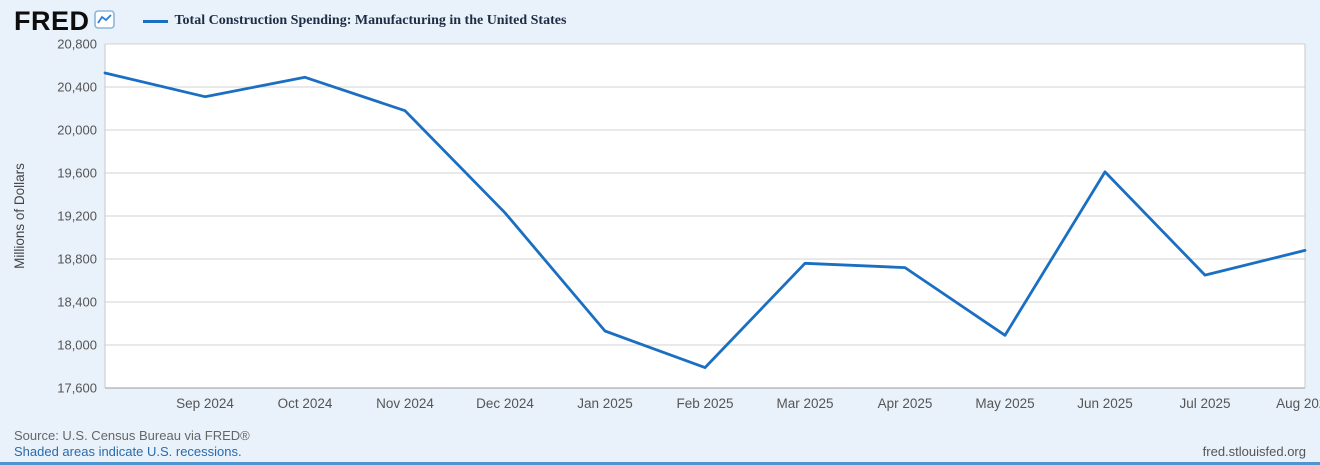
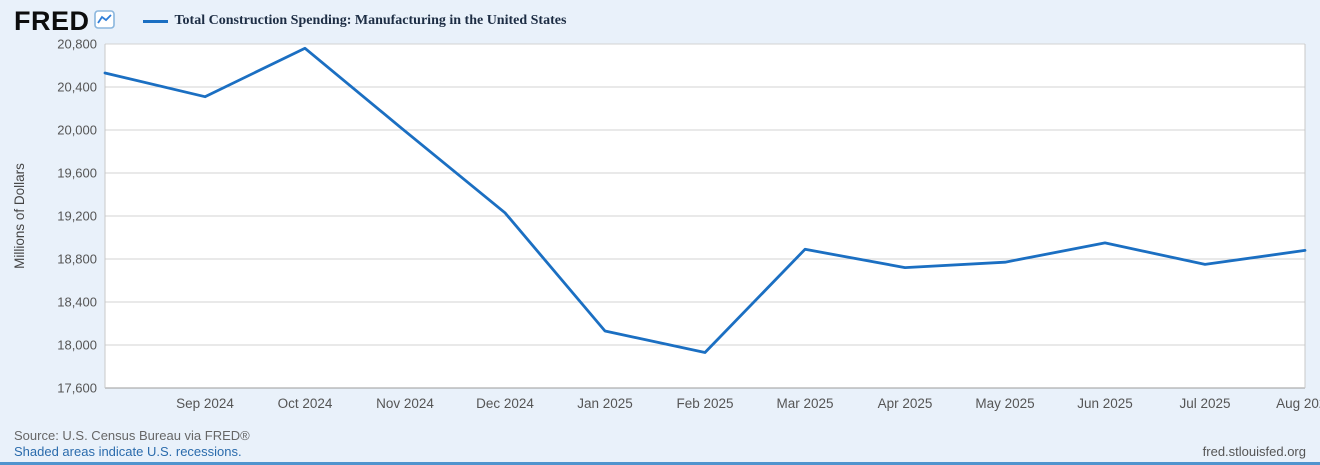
Oct 2024: 20490 -> 20760
Nov 2024: 20180 -> 19990
Feb 2025: 17790 -> 17930
Mar 2025: 18760 -> 18890
May 2025: 18090 -> 18770
Jun 2025: 19610 -> 18950
Jul 2025: 18650 -> 18750
